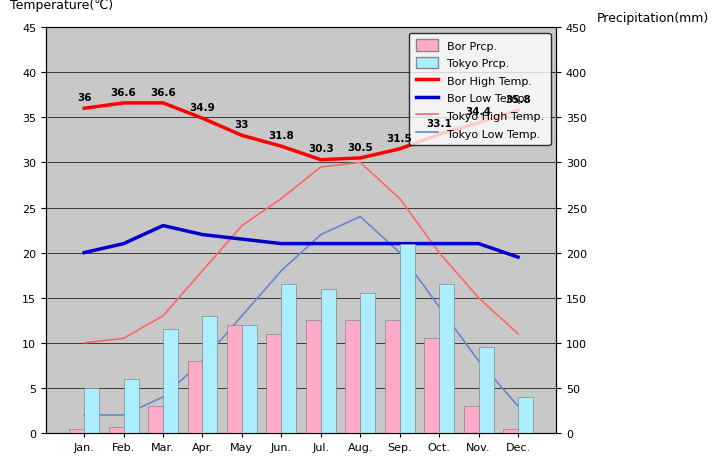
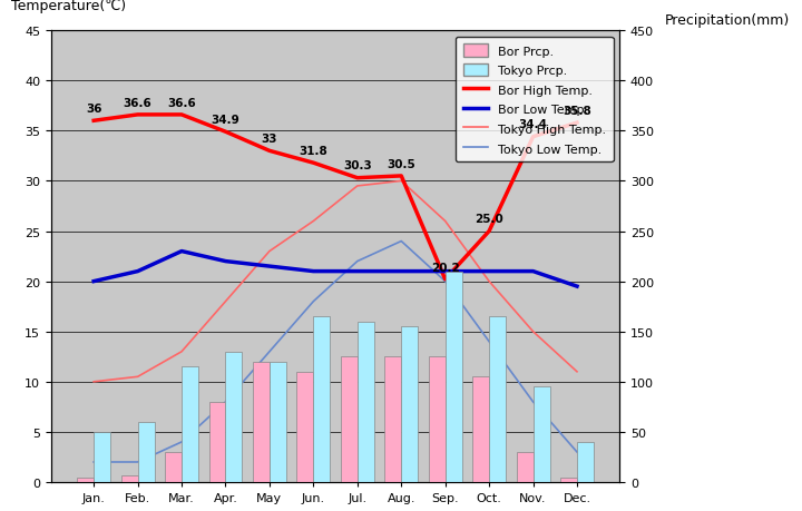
Bor High Temp./Sep.: 31.5 -> 20.2
Bor High Temp./Oct.: 33.1 -> 25.0
